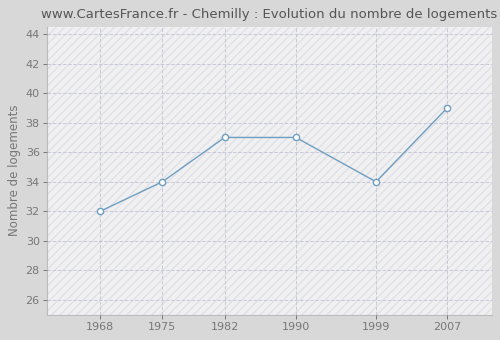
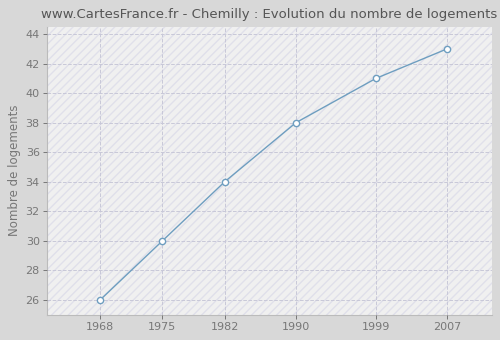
1968: 32 -> 26
1975: 34 -> 30
1982: 37 -> 34
1990: 37 -> 38
1999: 34 -> 41
2007: 39 -> 43
